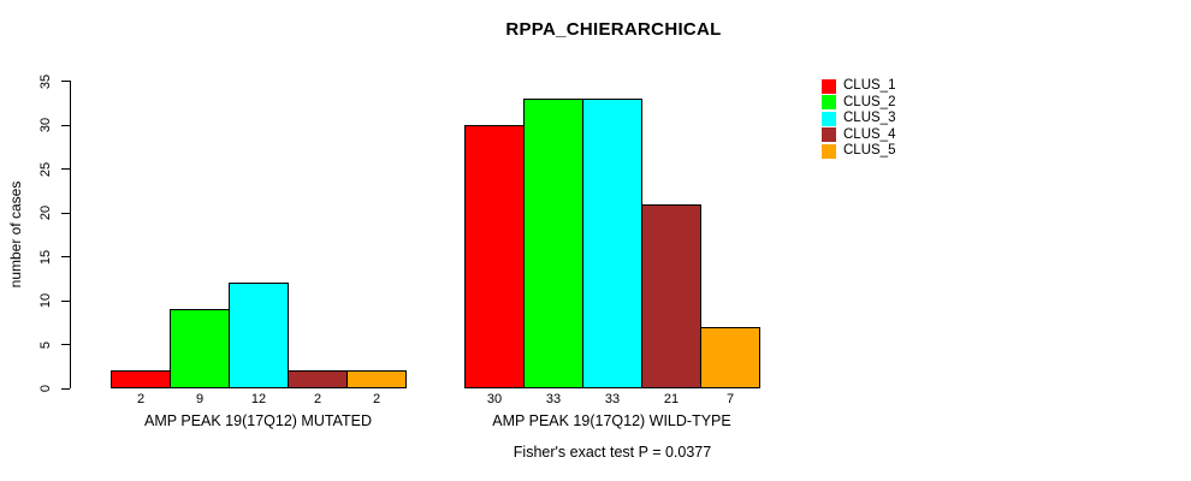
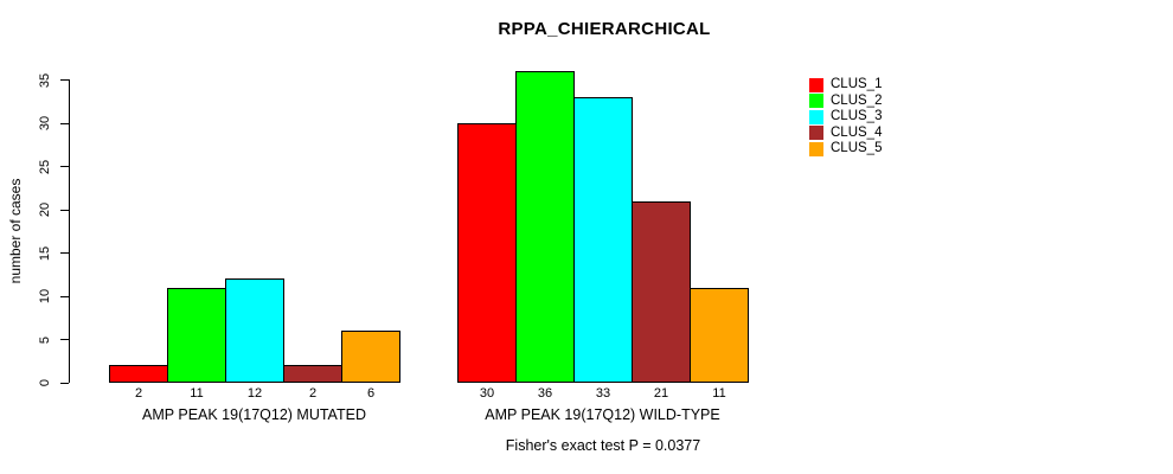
CLUS_2/AMP PEAK 19(17Q12) MUTATED: 9 -> 11
CLUS_5/AMP PEAK 19(17Q12) MUTATED: 2 -> 6
CLUS_2/AMP PEAK 19(17Q12) WILD-TYPE: 33 -> 36
CLUS_5/AMP PEAK 19(17Q12) WILD-TYPE: 7 -> 11
